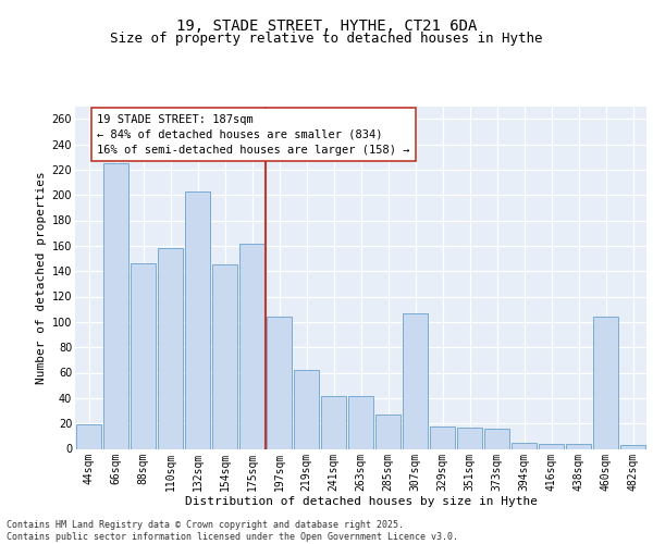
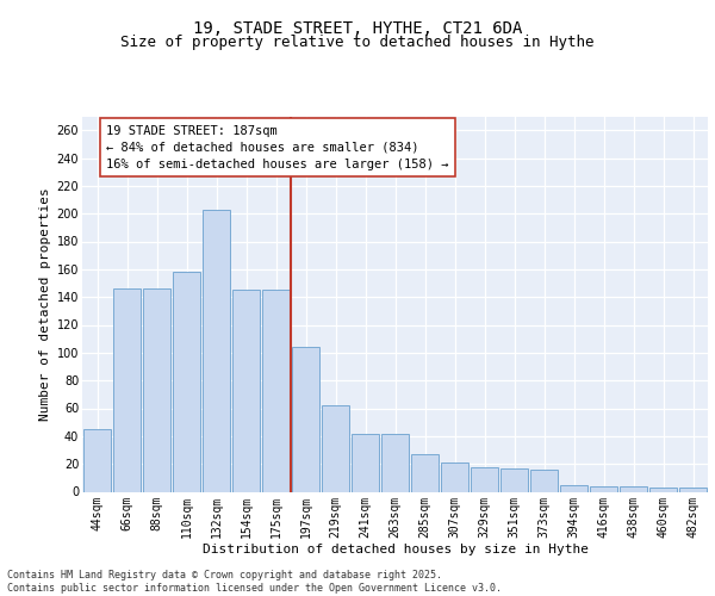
44sqm: 19 -> 45
66sqm: 225 -> 146
175sqm: 162 -> 145
307sqm: 107 -> 21
460sqm: 104 -> 3
